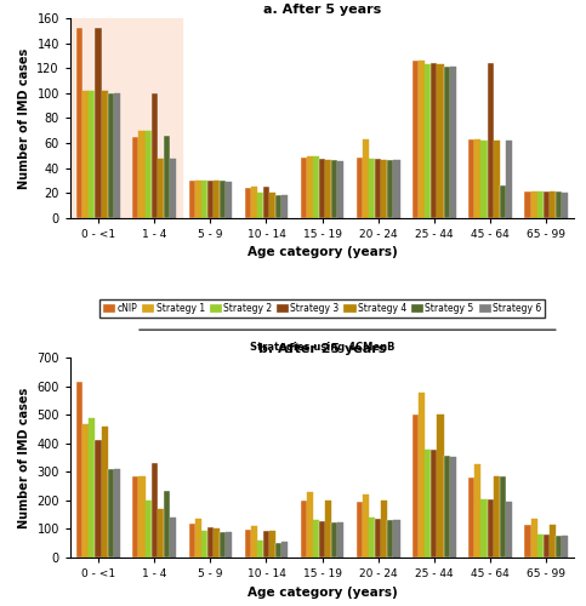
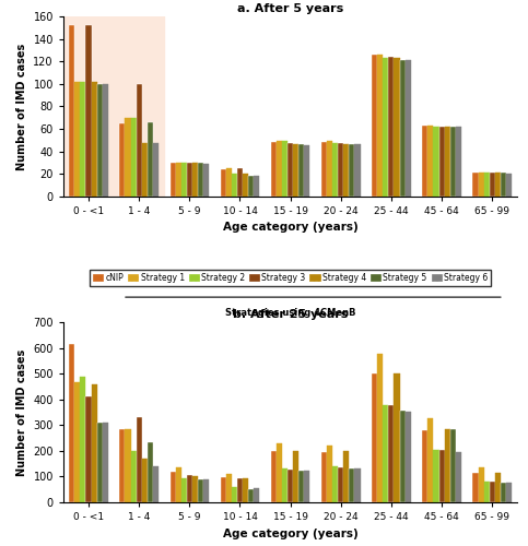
a. After 5 years/Strategy 1/20 - 24: 63 -> 49
a. After 5 years/Strategy 3/45 - 64: 124 -> 62
a. After 5 years/Strategy 5/45 - 64: 26 -> 62
